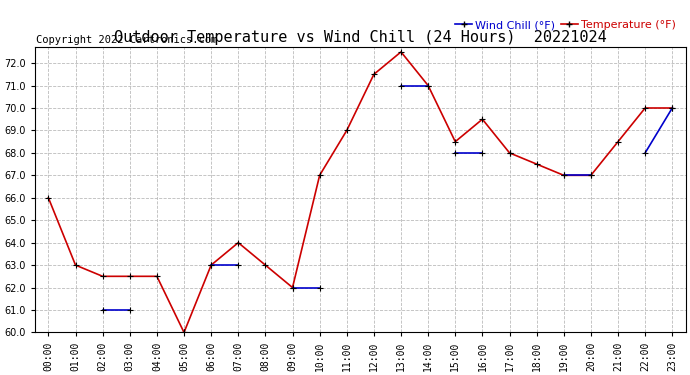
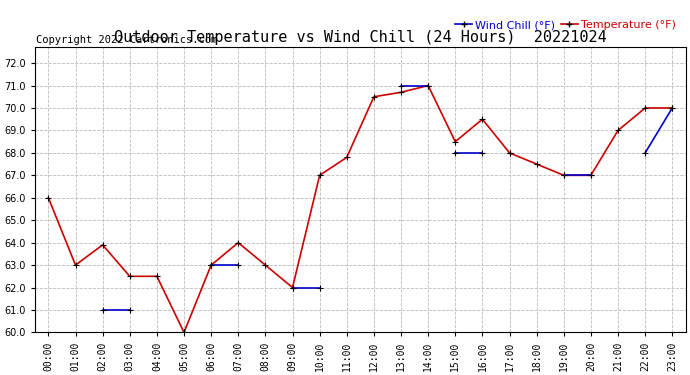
Temperature (°F)/02:00: 62.5 -> 63.9
Temperature (°F)/11:00: 69.0 -> 67.8
Temperature (°F)/12:00: 71.5 -> 70.5
Temperature (°F)/13:00: 72.5 -> 70.7
Temperature (°F)/21:00: 68.5 -> 69.0
